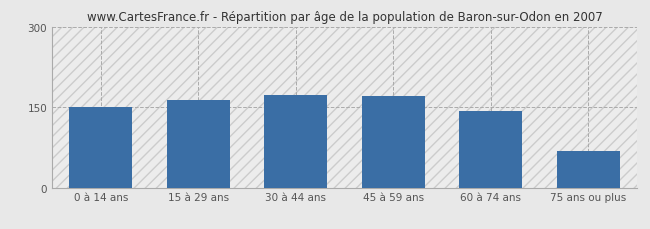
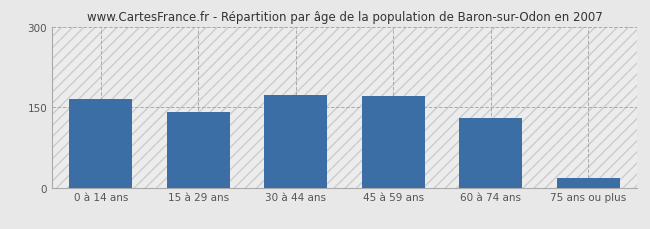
0 à 14 ans: 150 -> 165
15 à 29 ans: 164 -> 140
60 à 74 ans: 142 -> 130
75 ans ou plus: 68 -> 18
